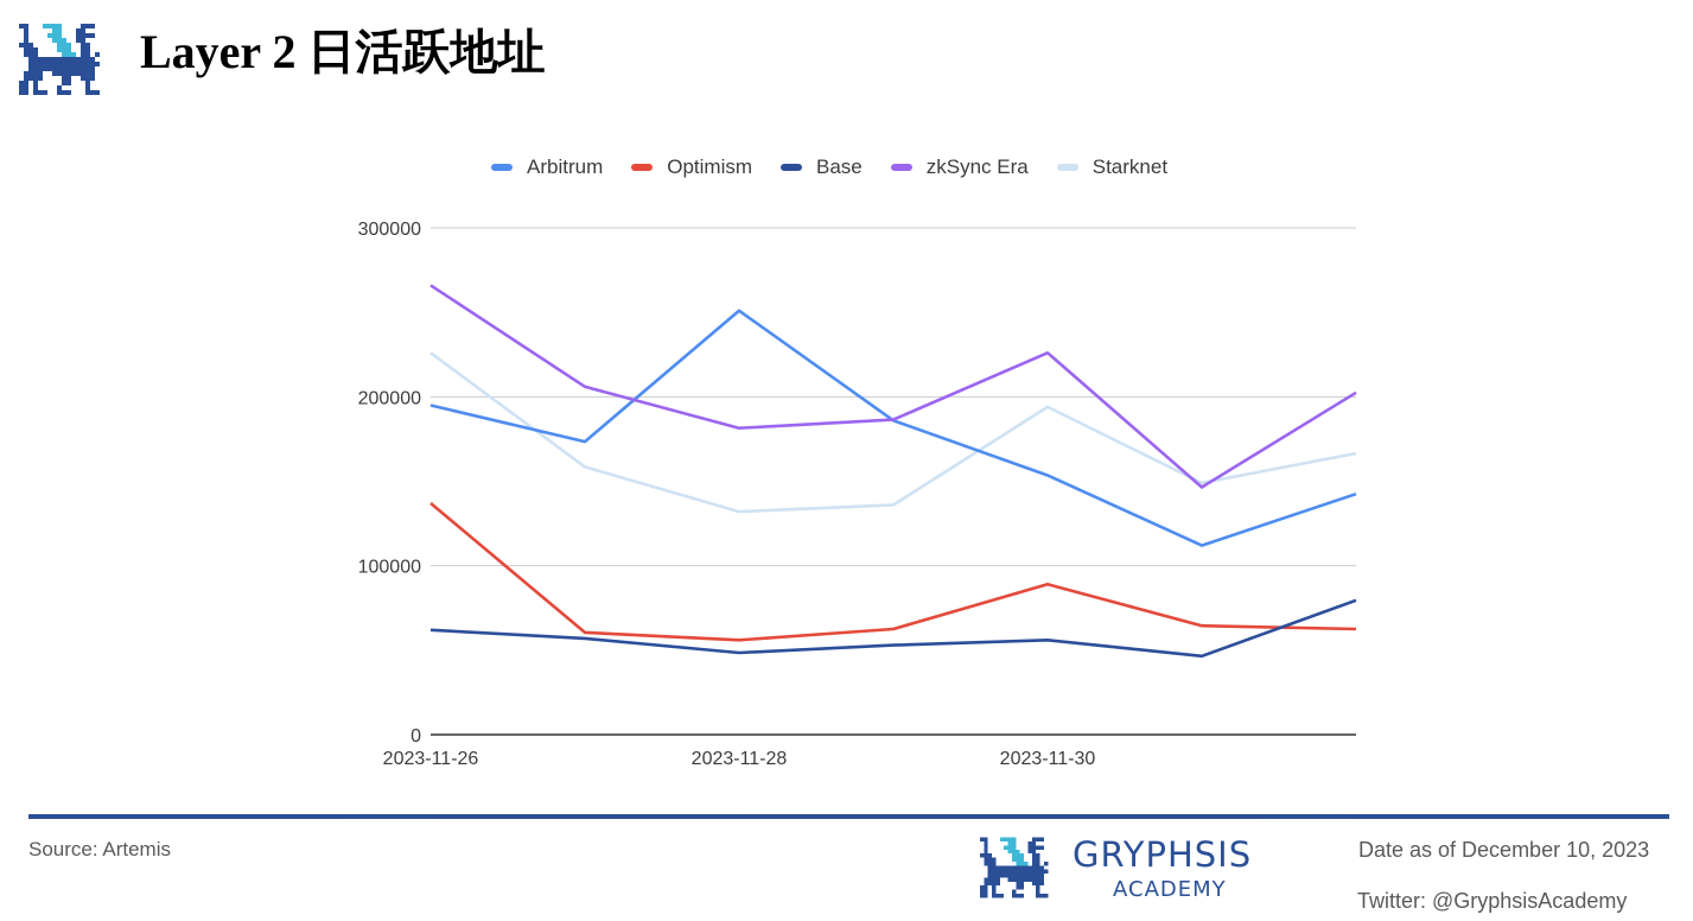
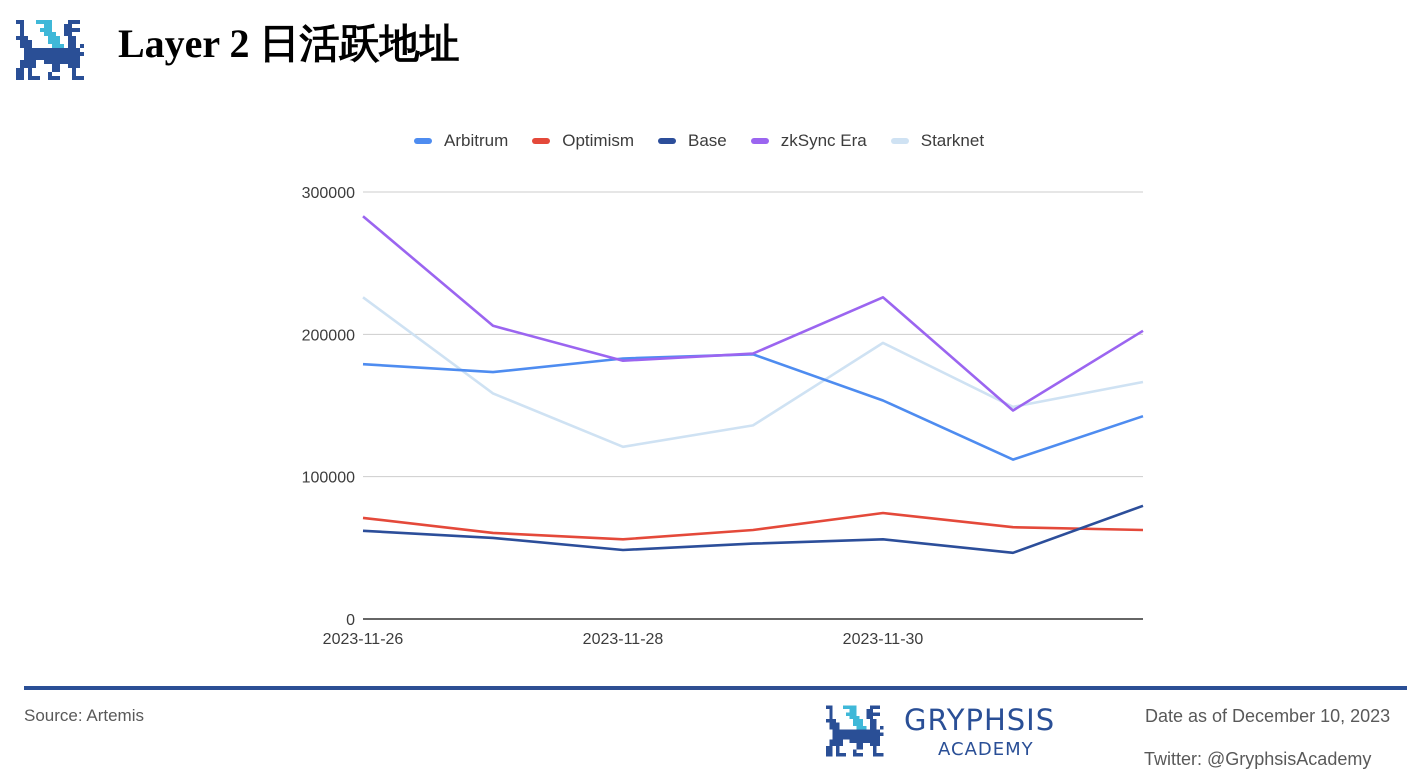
Arbitrum/2023-11-26: 195000 -> 179000
Optimism/2023-11-26: 137000 -> 71000
zkSync Era/2023-11-26: 266000 -> 283000
Arbitrum/2023-11-28: 251000 -> 183000
Starknet/2023-11-28: 132000 -> 121000
Optimism/2023-11-30: 89000 -> 74000
